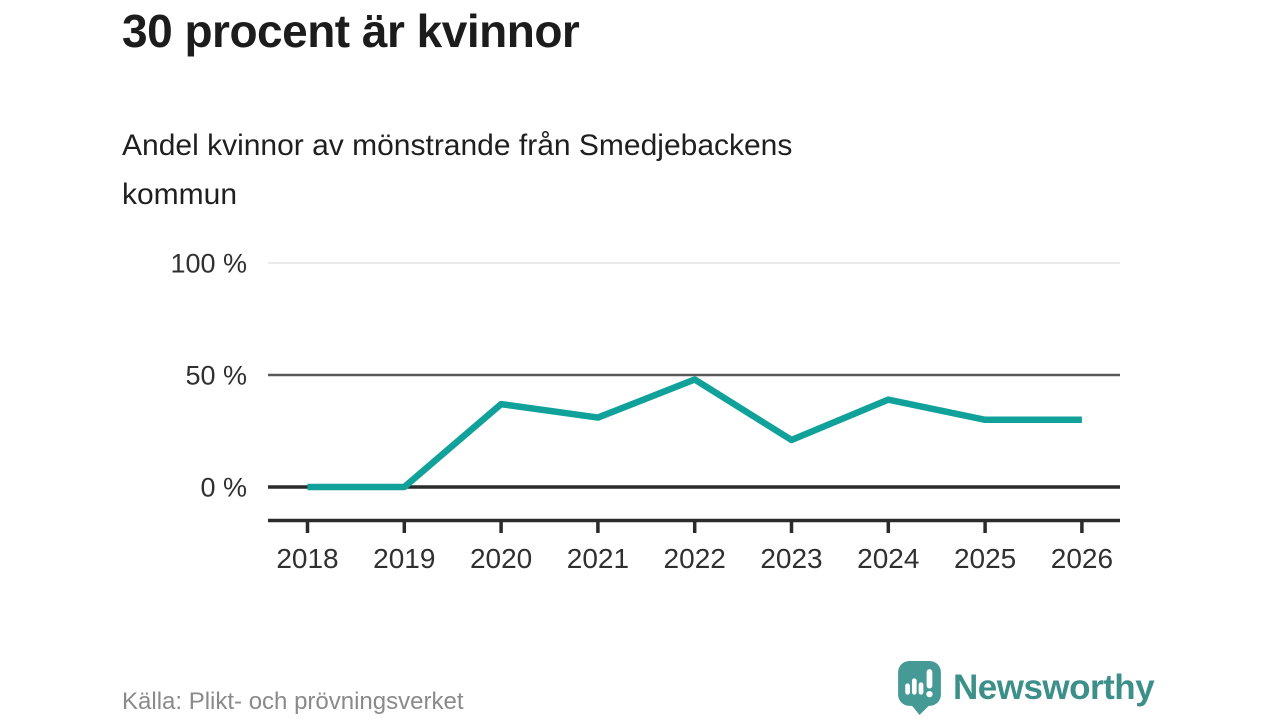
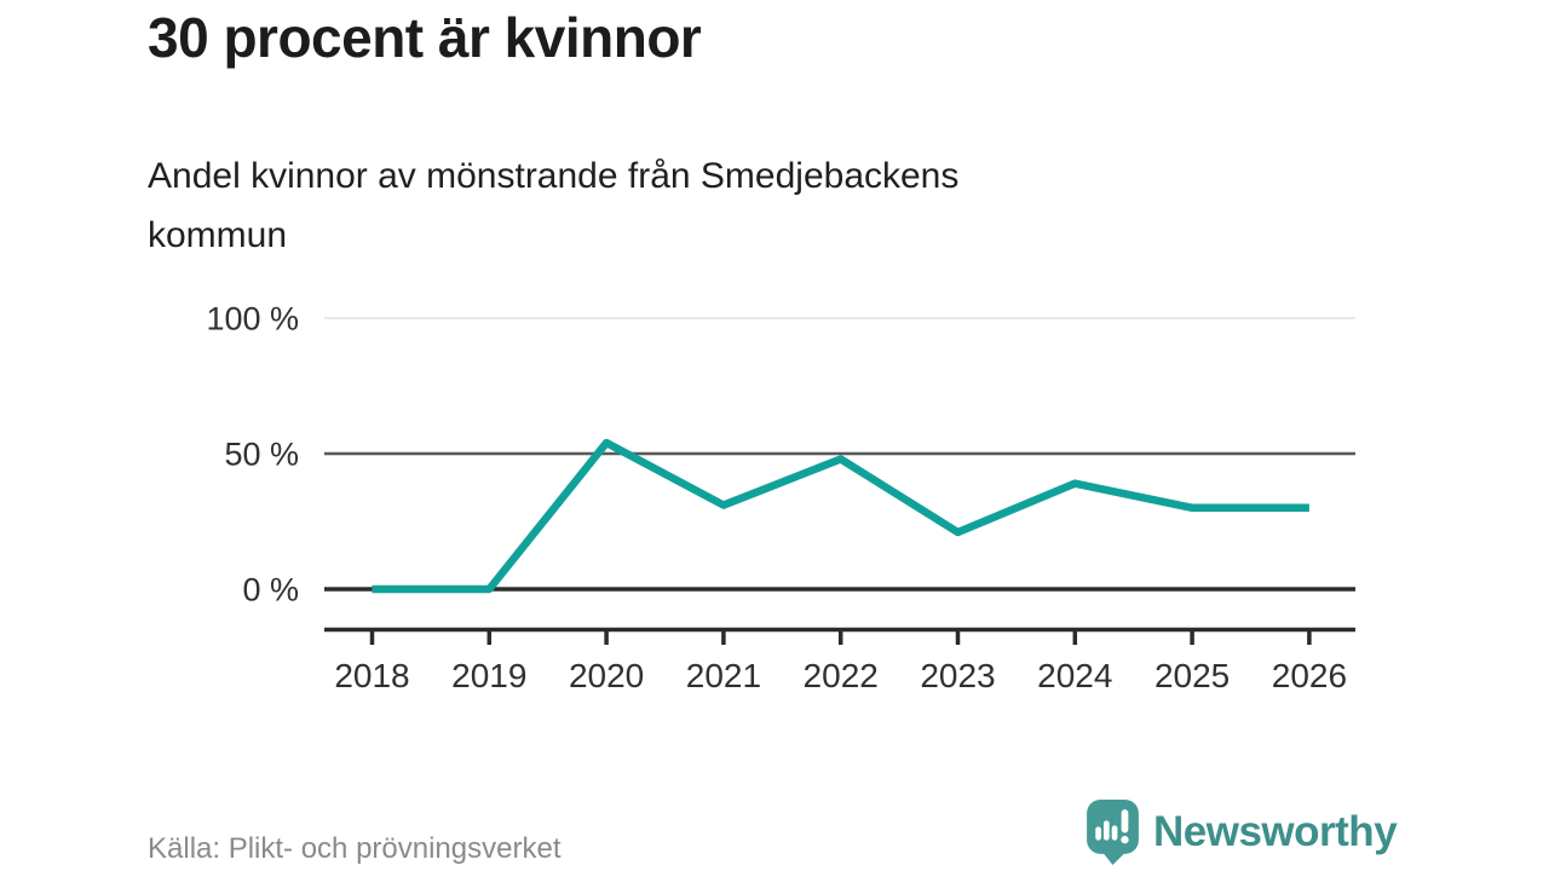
2020: 37% -> 54%
